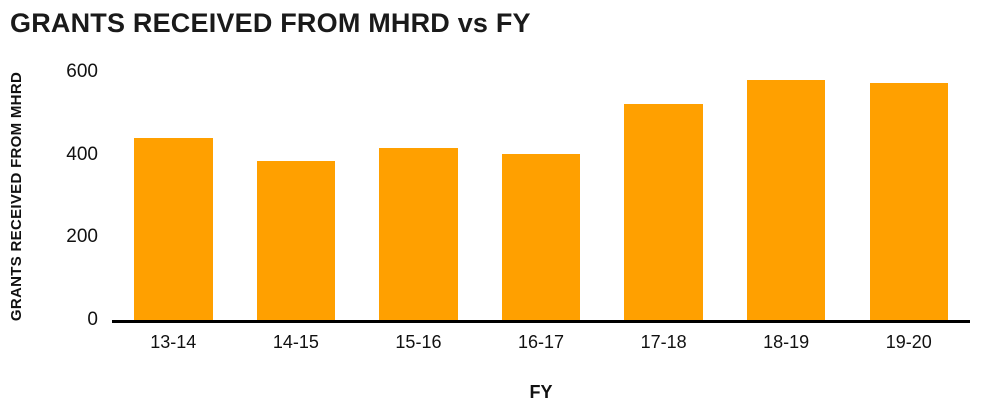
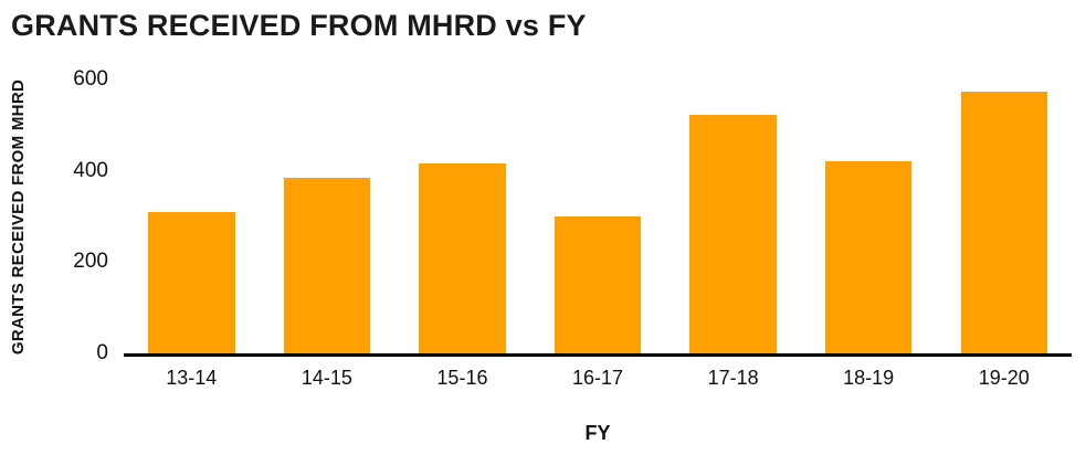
13-14: 440 -> 310
16-17: 400 -> 300
18-19: 580 -> 420
